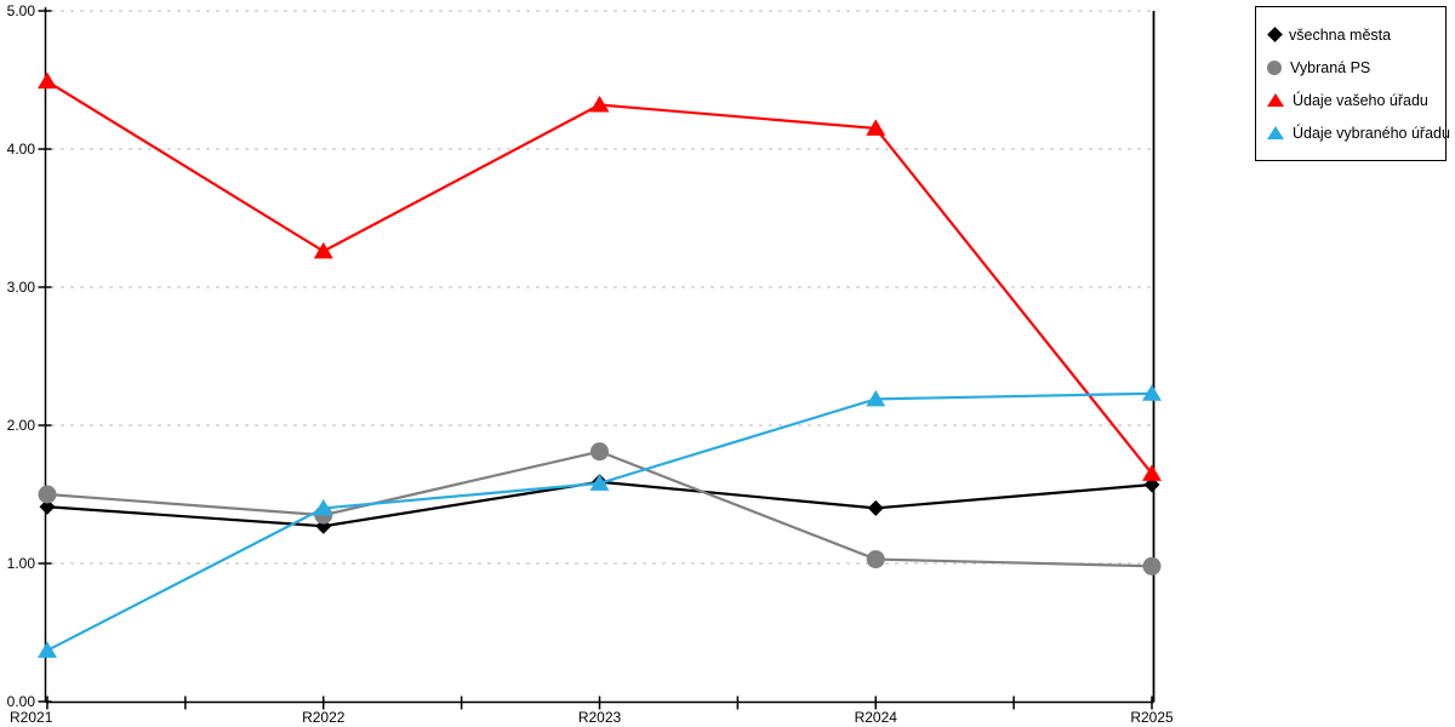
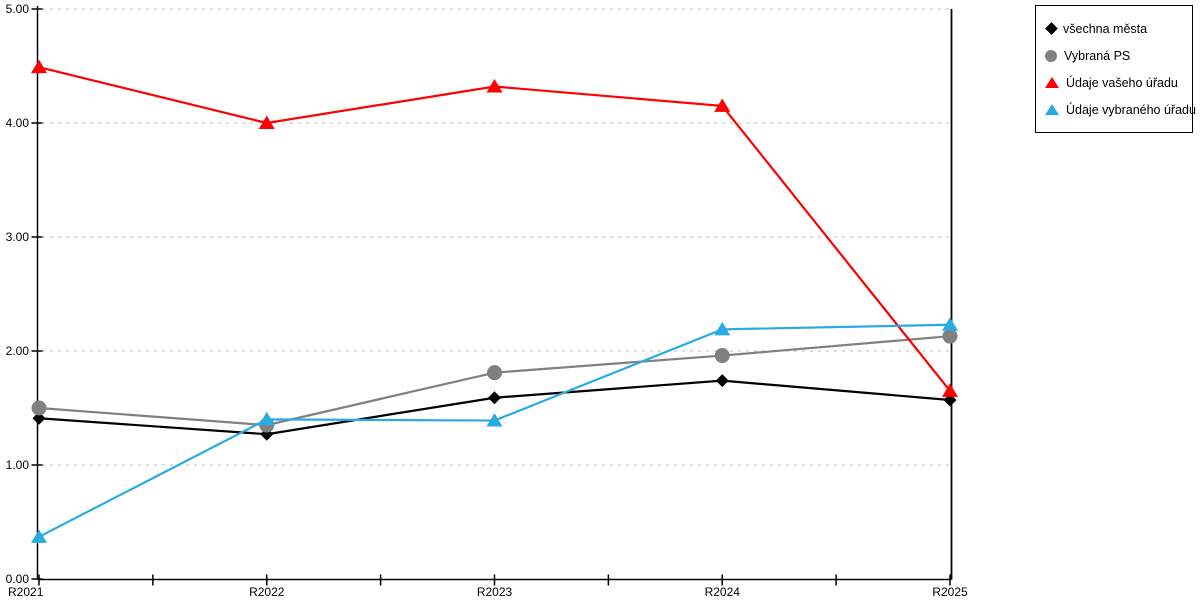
Údaje vašeho úřadu/R2022: 3.26 -> 4.00
Údaje vybraného úřadu/R2023: 1.58 -> 1.39
všechna města/R2024: 1.40 -> 1.74
Vybraná PS/R2024: 1.03 -> 1.96
Vybraná PS/R2025: 0.98 -> 2.13
